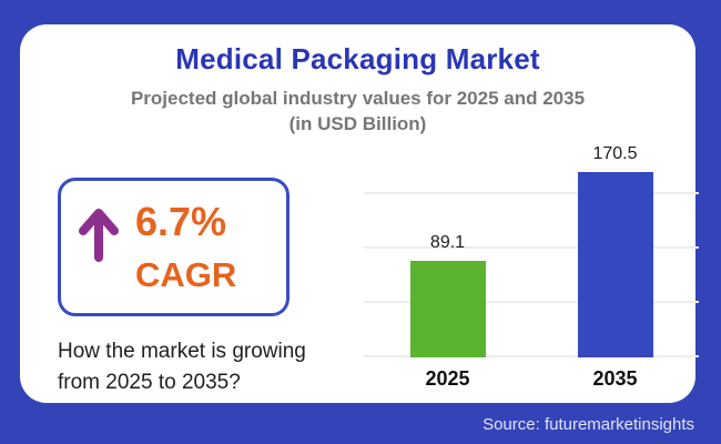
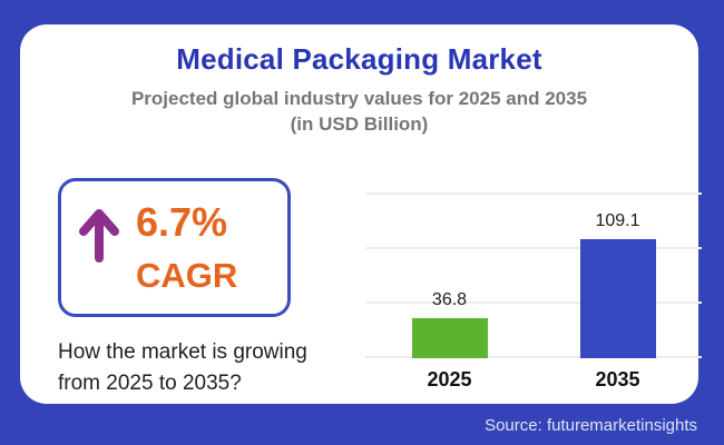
2025: 89.1 -> 36.8
2035: 170.5 -> 109.1
